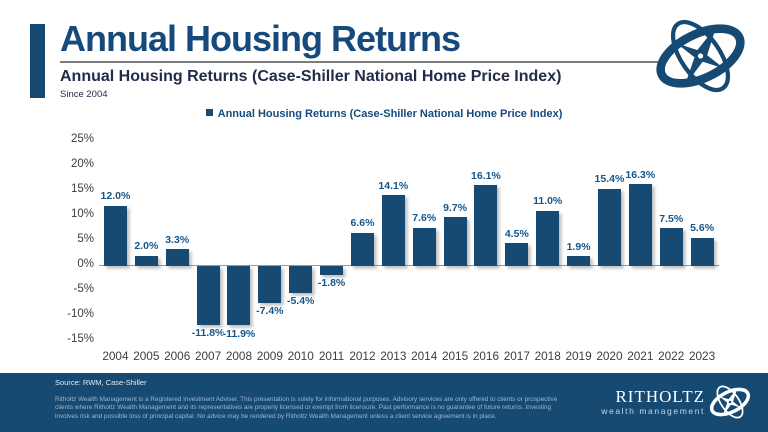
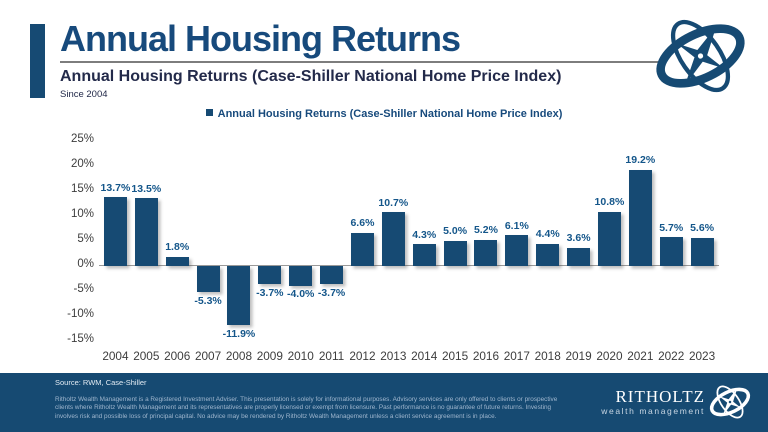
2004: 12.0% -> 13.7%
2005: 2.0% -> 13.5%
2006: 3.3% -> 1.8%
2007: -11.8% -> -5.3%
2009: -7.4% -> -3.7%
2010: -5.4% -> -4.0%
2011: -1.8% -> -3.7%
2013: 14.1% -> 10.7%
2014: 7.6% -> 4.3%
2015: 9.7% -> 5.0%
2016: 16.1% -> 5.2%
2017: 4.5% -> 6.1%
2018: 11.0% -> 4.4%
2019: 1.9% -> 3.6%
2020: 15.4% -> 10.8%
2021: 16.3% -> 19.2%
2022: 7.5% -> 5.7%
